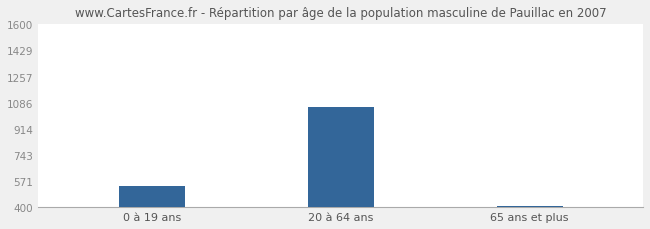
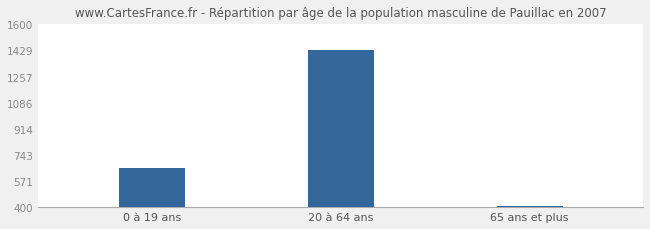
0 à 19 ans: 540 -> 660
20 à 64 ans: 1060 -> 1430
